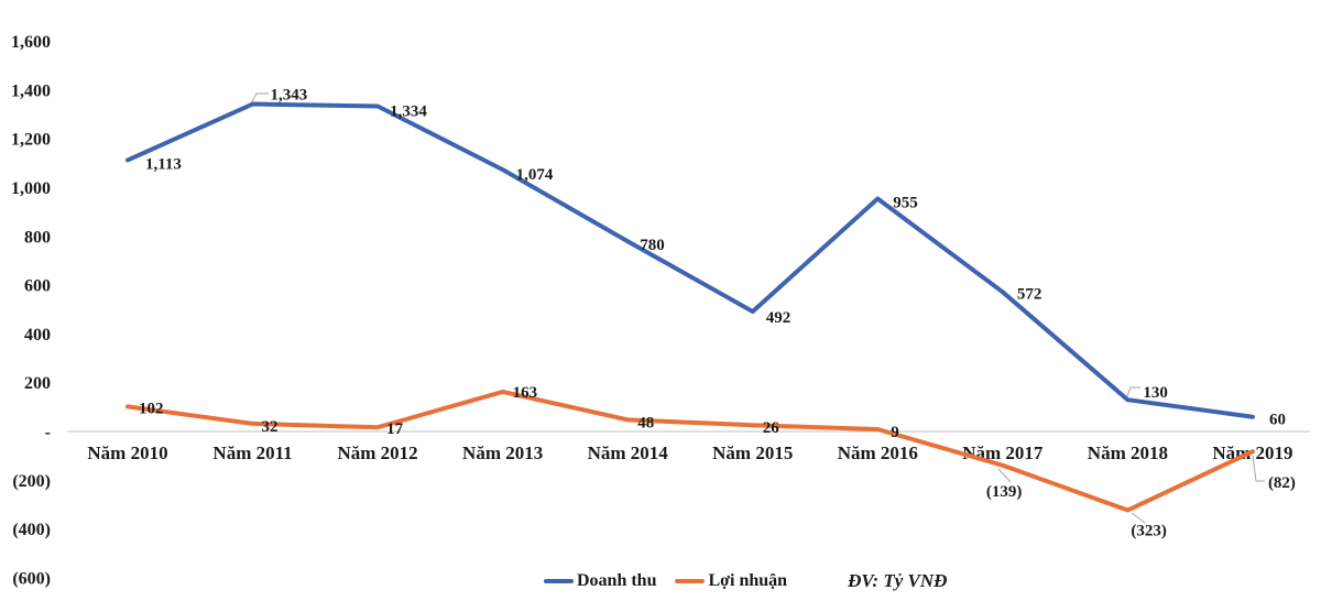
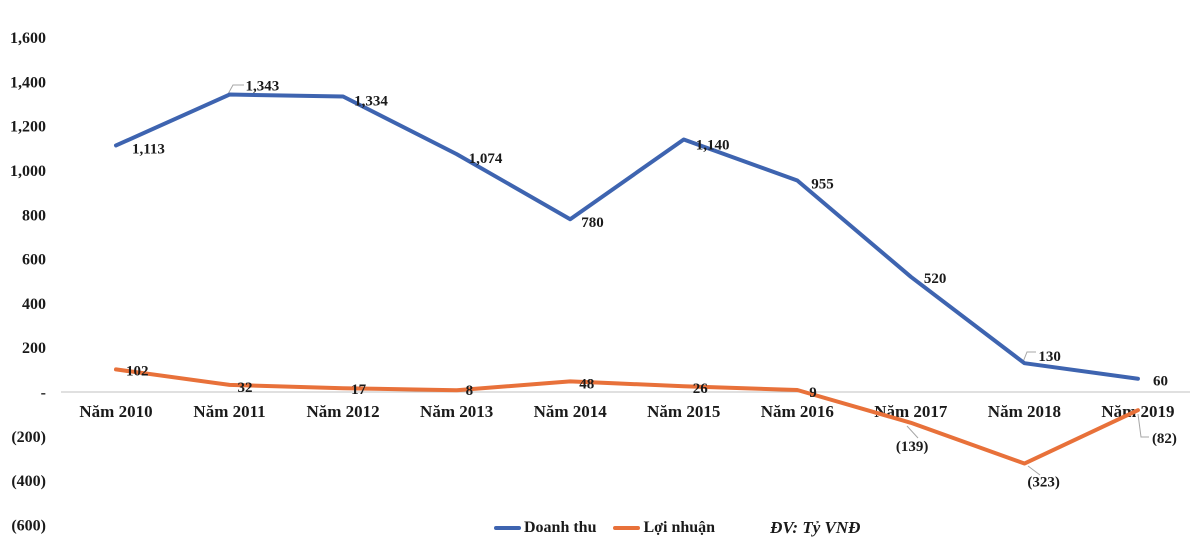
Lợi nhuận/Năm 2013: 163 -> 8
Doanh thu/Năm 2015: 492 -> 1,140
Doanh thu/Năm 2017: 572 -> 520
